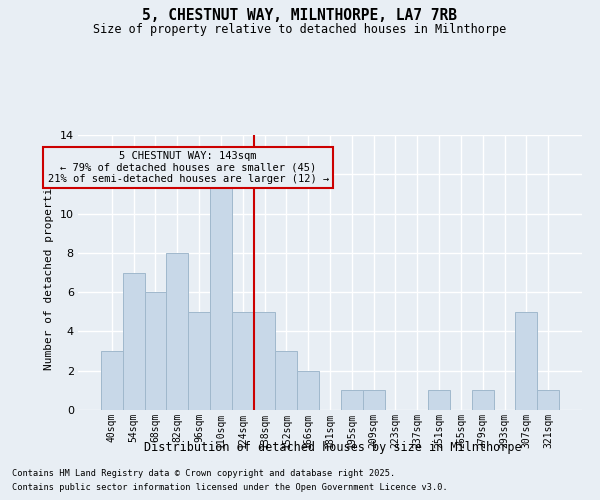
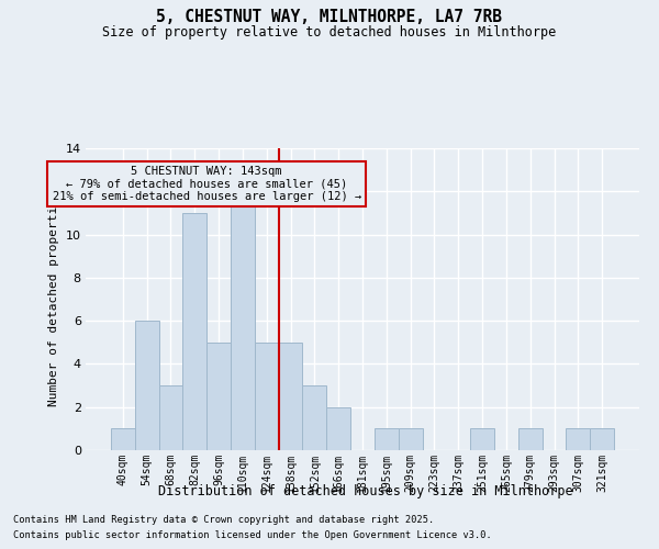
40sqm: 3 -> 1
54sqm: 7 -> 6
68sqm: 6 -> 3
82sqm: 8 -> 11
307sqm: 5 -> 1
